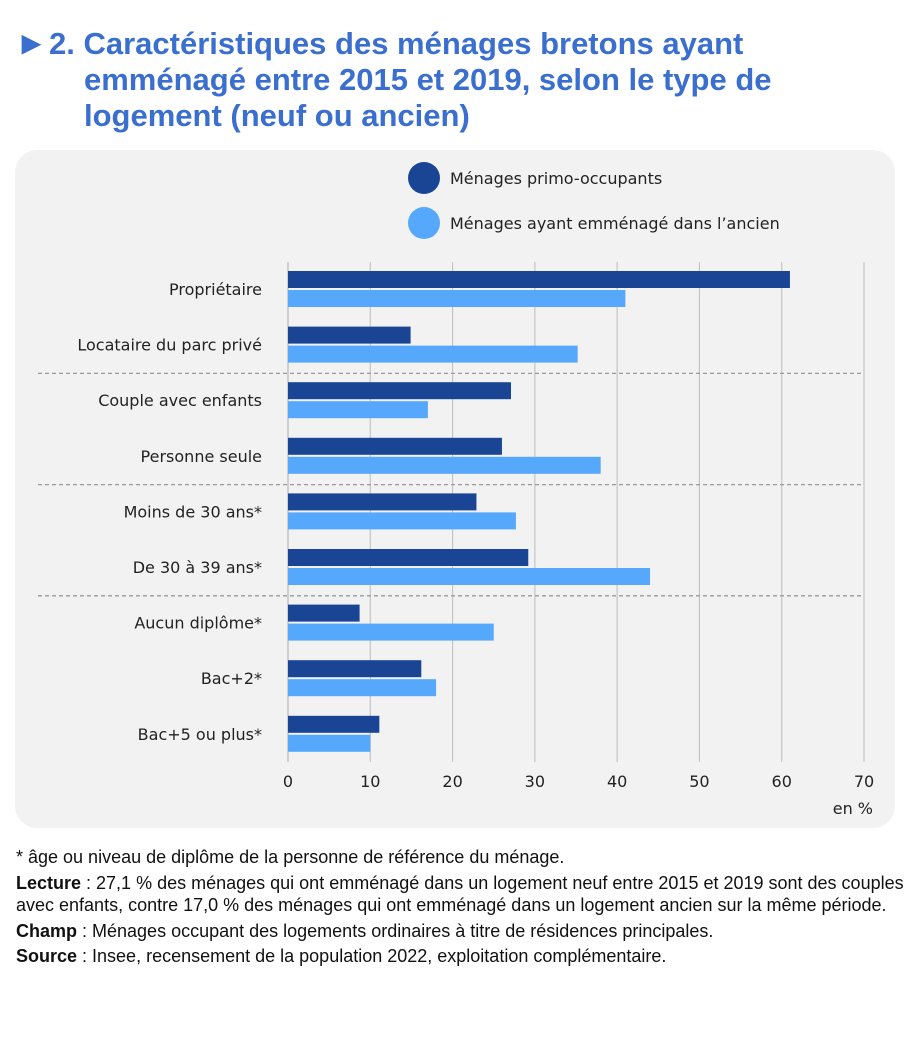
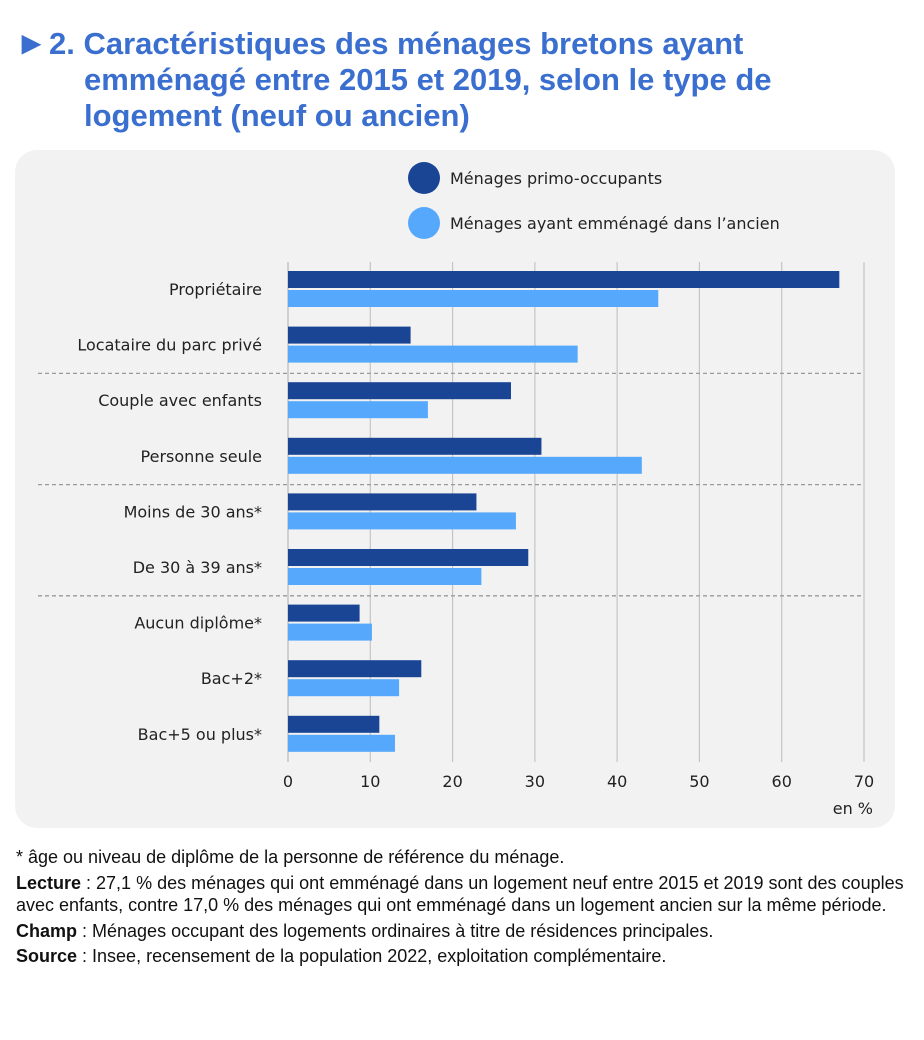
Ménages primo-occupants/Propriétaire: 61 -> 67
Ménages ayant emménagé dans l’ancien/Propriétaire: 41 -> 45
Ménages primo-occupants/Personne seule: 26 -> 31
Ménages ayant emménagé dans l’ancien/Personne seule: 38 -> 43
Ménages ayant emménagé dans l’ancien/De 30 à 39 ans*: 44 -> 24
Ménages ayant emménagé dans l’ancien/Aucun diplôme*: 25 -> 10
Ménages ayant emménagé dans l’ancien/Bac+2*: 18 -> 14
Ménages ayant emménagé dans l’ancien/Bac+5 ou plus*: 10 -> 13
